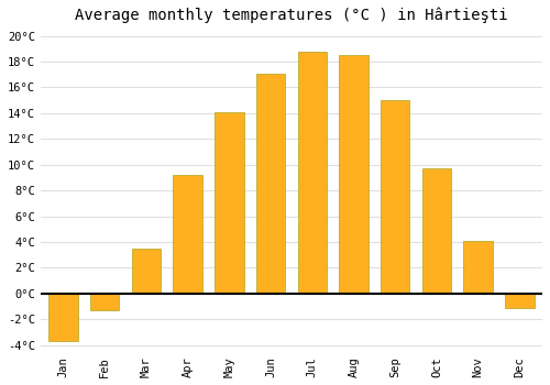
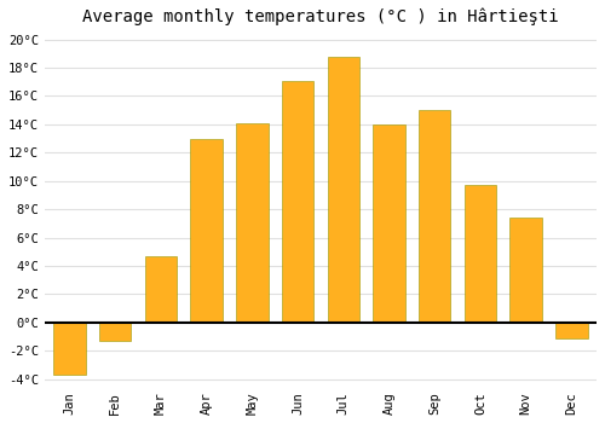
Mar: 3.5°C -> 4.7°C
Apr: 9.2°C -> 13.0°C
Aug: 18.5°C -> 14.0°C
Nov: 4.1°C -> 7.4°C
